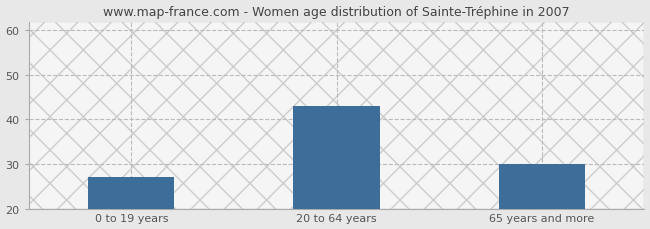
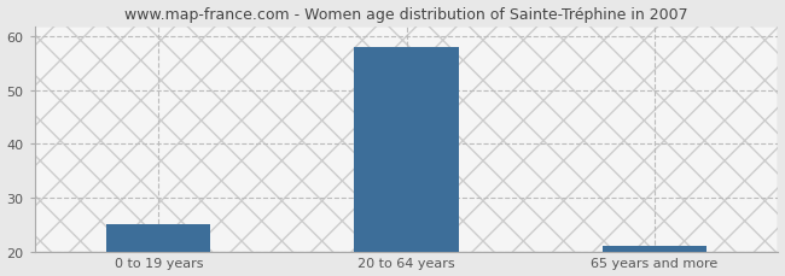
0 to 19 years: 27 -> 25
20 to 64 years: 43 -> 58
65 years and more: 30 -> 21
